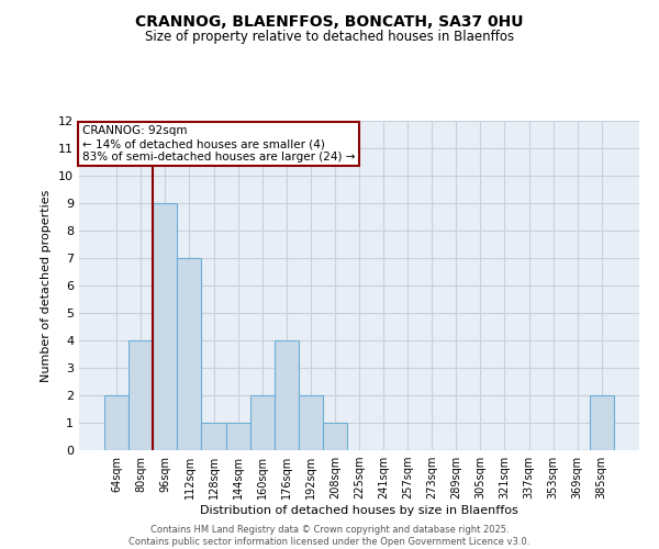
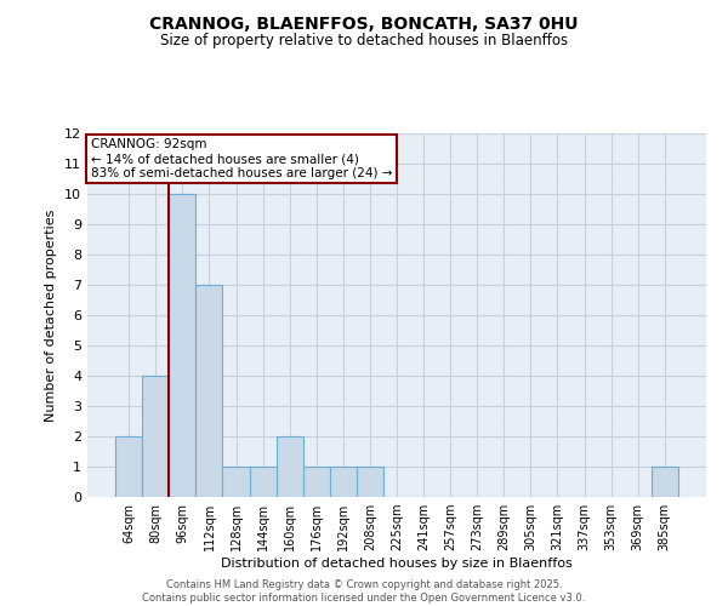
96sqm: 9 -> 10
176sqm: 4 -> 1
192sqm: 2 -> 1
385sqm: 2 -> 1
